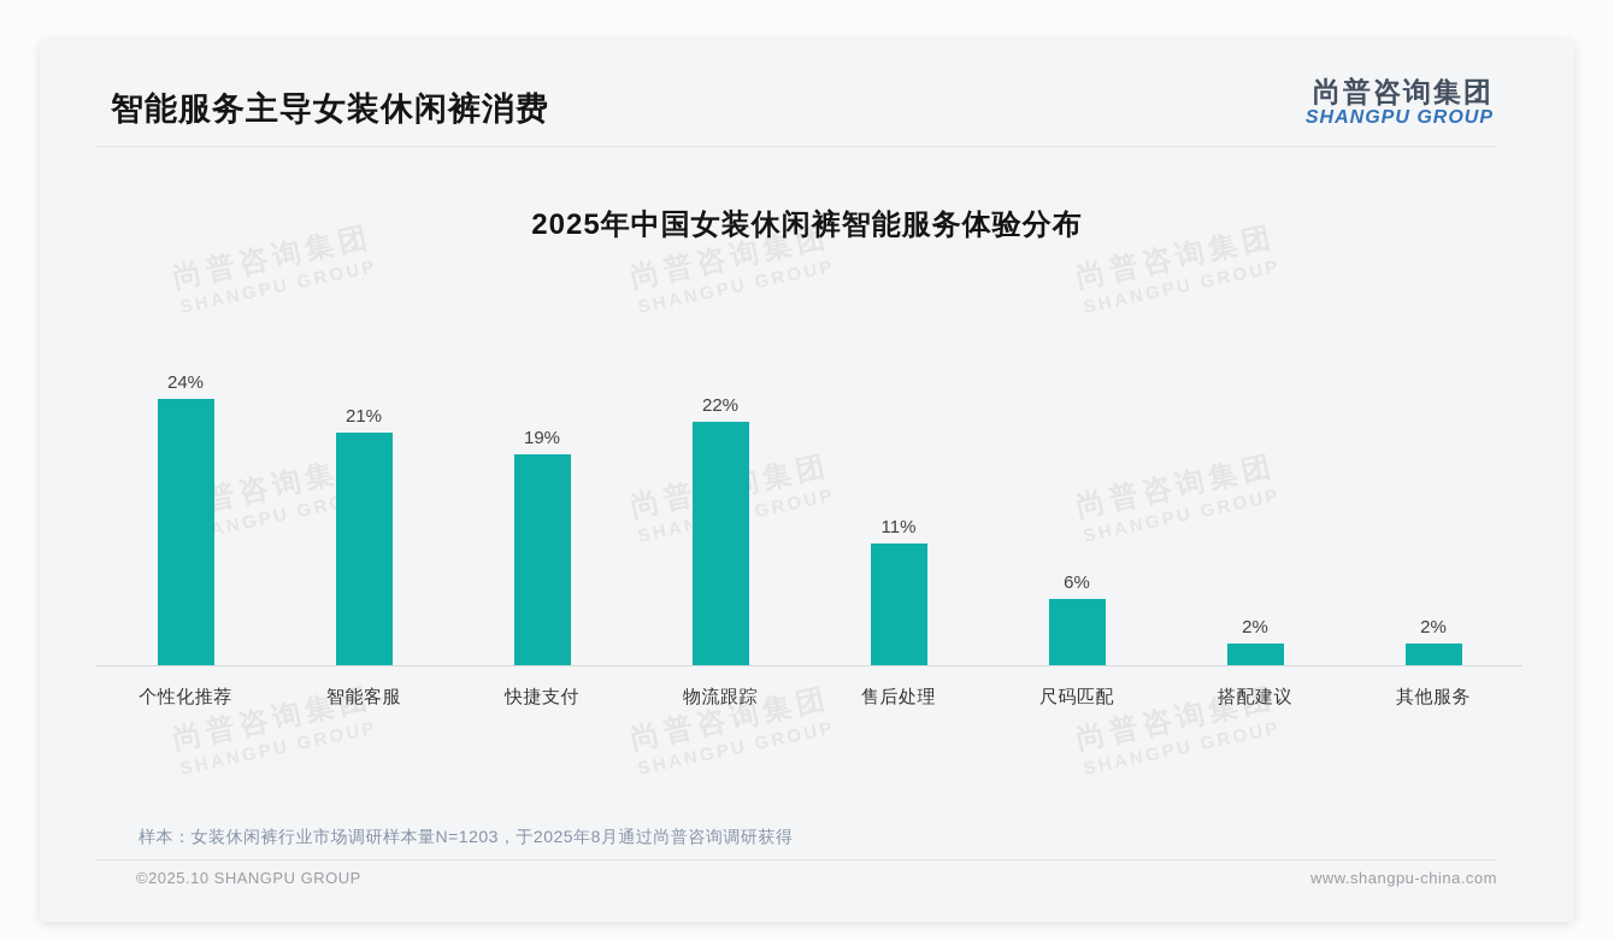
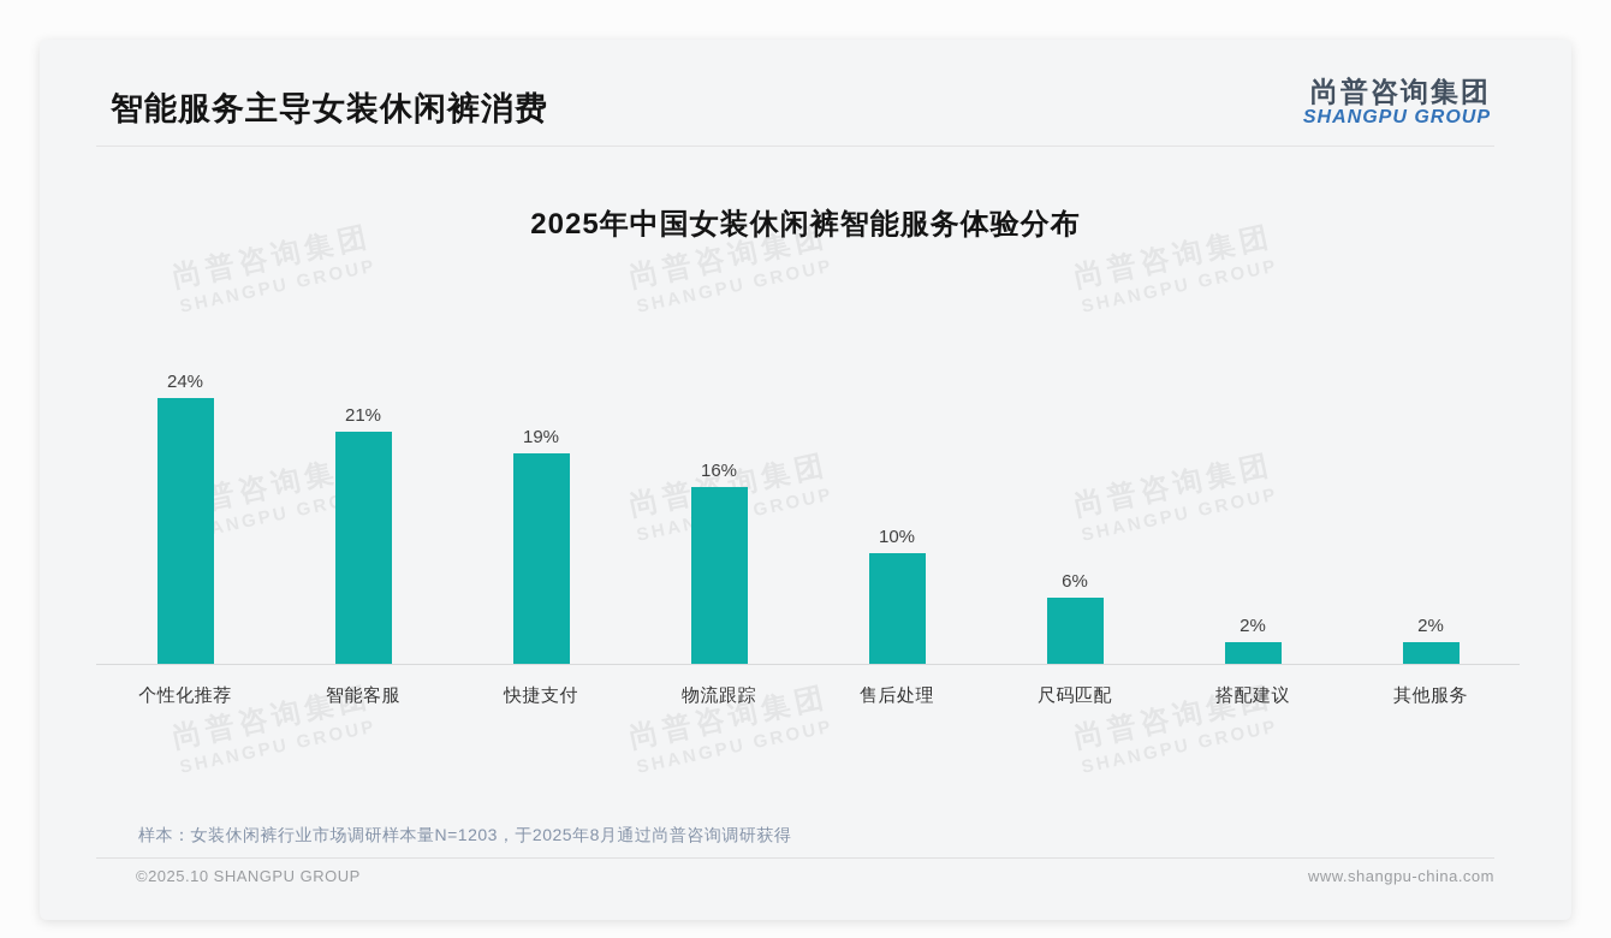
物流跟踪: 22% -> 16%
售后处理: 11% -> 10%
